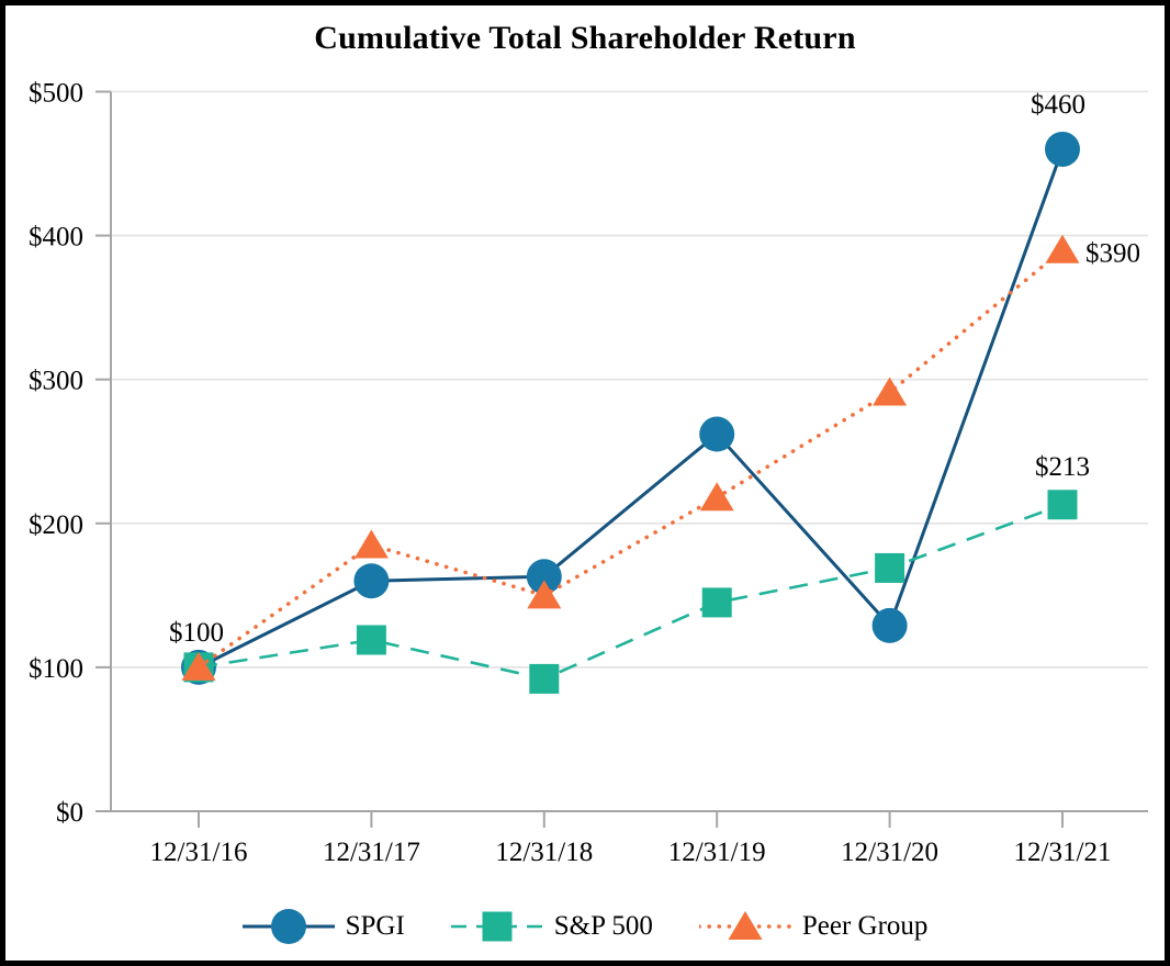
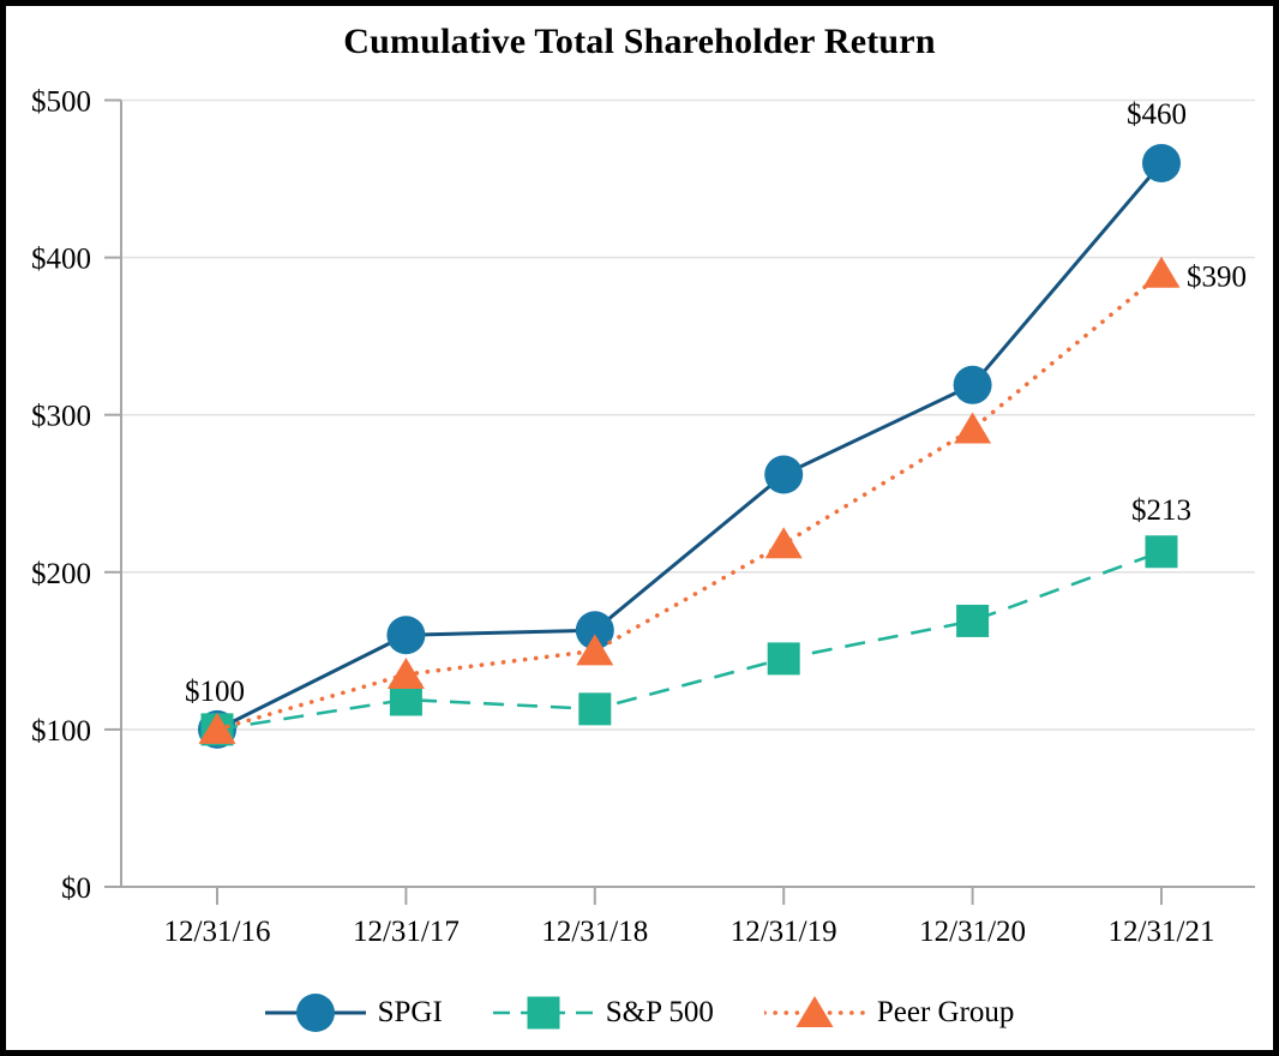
Peer Group/12/31/17: $185 -> $135
S&P 500/12/31/18: $92 -> $113
SPGI/12/31/20: $129 -> $319
